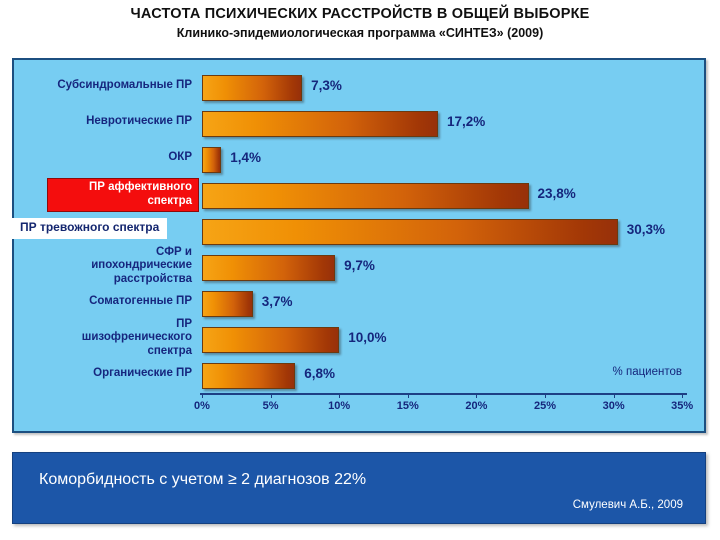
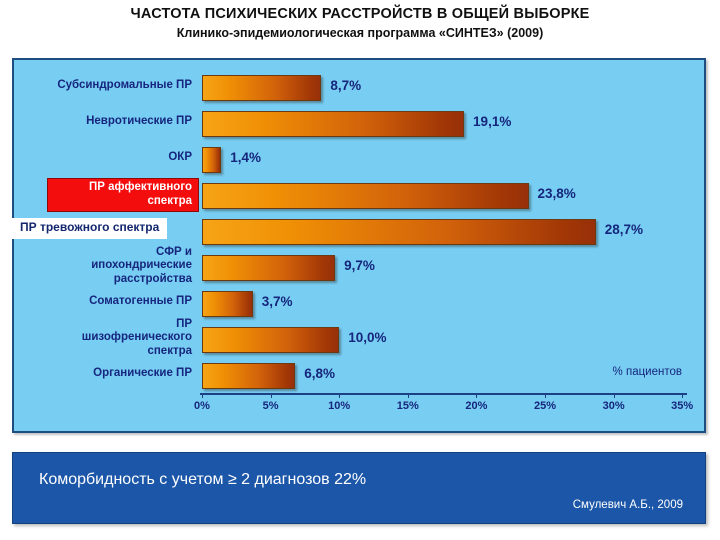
Субсиндромальные ПР: 7,3% -> 8,7%
Невротические ПР: 17,2% -> 19,1%
ПР тревожного спектра: 30,3% -> 28,7%
